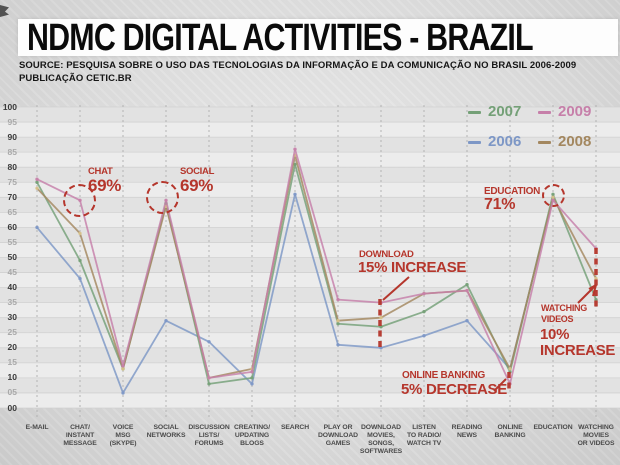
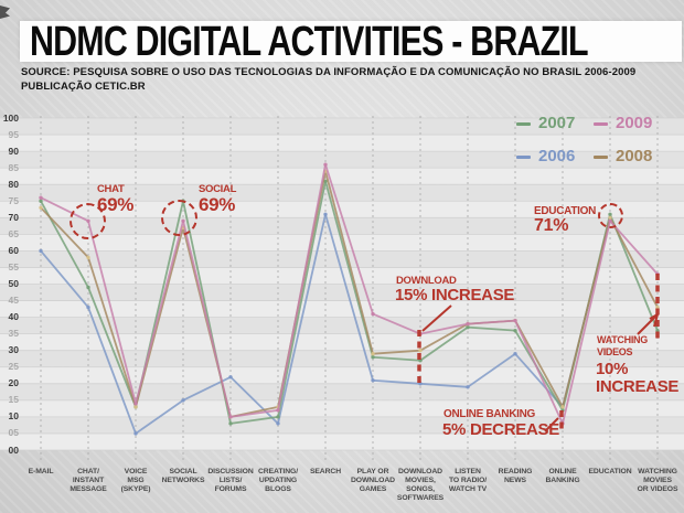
2006/SOCIAL NETWORKS: 29 -> 15
2007/SOCIAL NETWORKS: 68 -> 75
2009/PLAY OR DOWNLOAD GAMES: 36 -> 41
2006/LISTEN TO RADIO/ WATCH TV: 24 -> 19
2007/LISTEN TO RADIO/ WATCH TV: 32 -> 37
2007/READING NEWS: 41 -> 36
